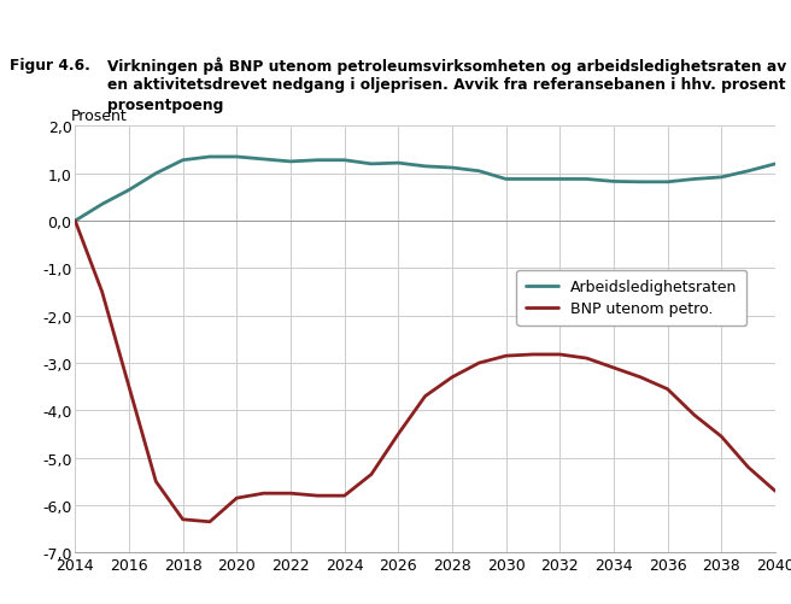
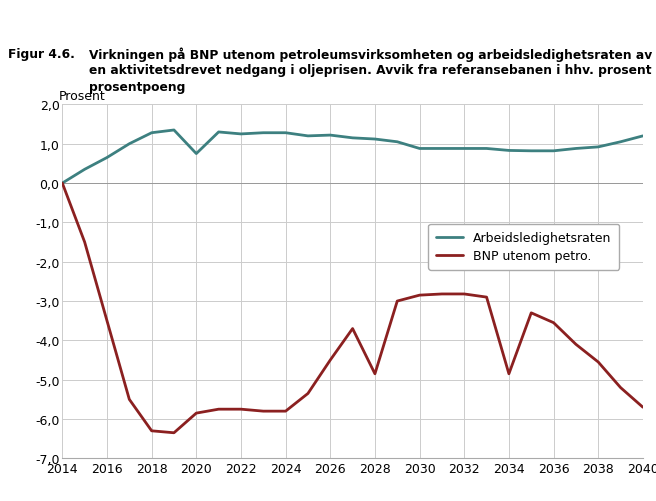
Arbeidsledighetsraten/2020: 1,35 -> 0,75
BNP utenom petro./2028: -3,30 -> -4,85
BNP utenom petro./2034: -3,10 -> -4,85
